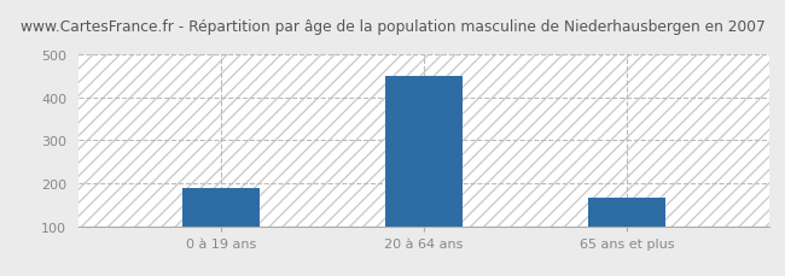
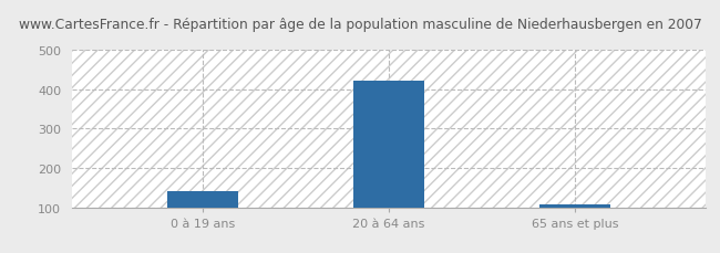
0 à 19 ans: 190 -> 140
20 à 64 ans: 450 -> 422
65 ans et plus: 165 -> 108
